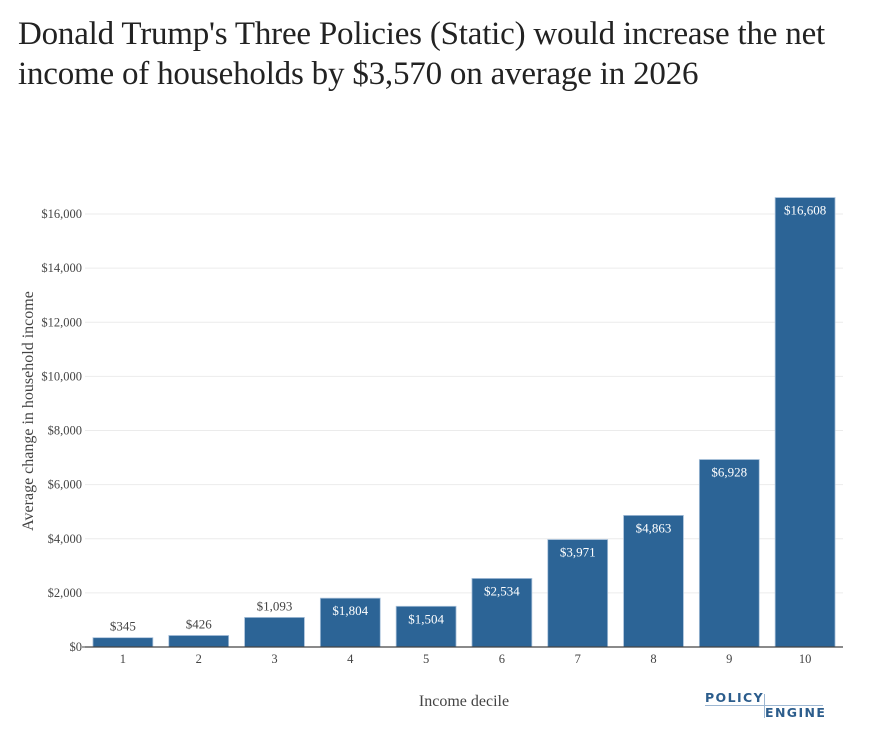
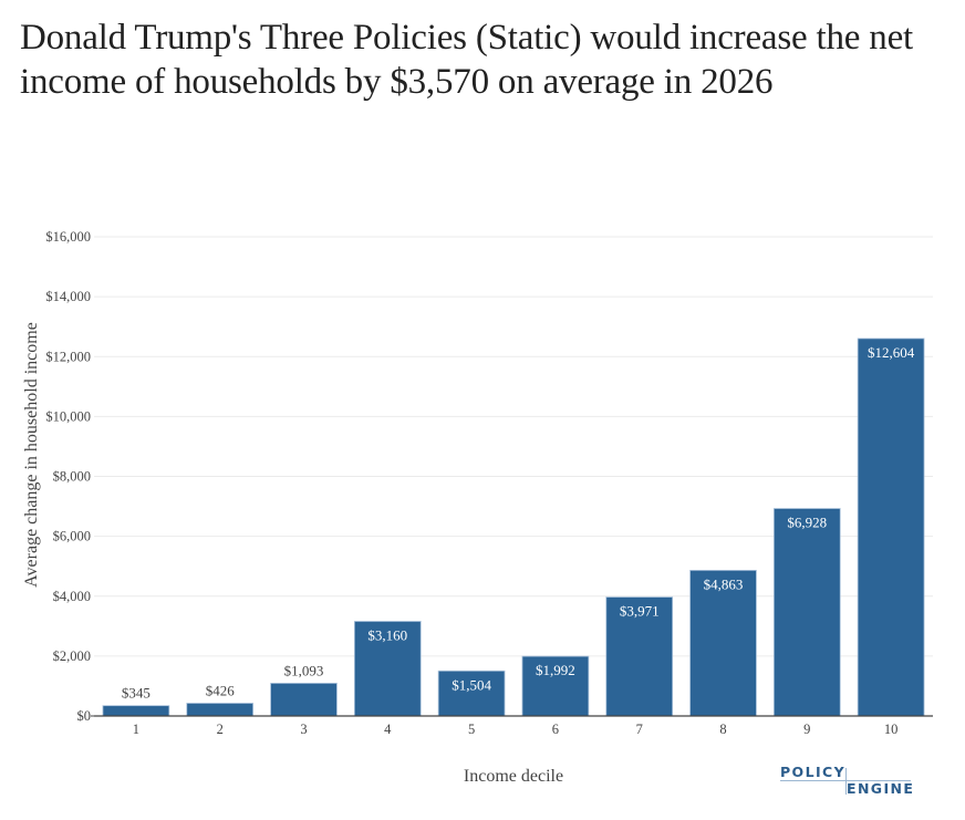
4: $1,804 -> $3,160
6: $2,534 -> $1,992
10: $16,608 -> $12,604
